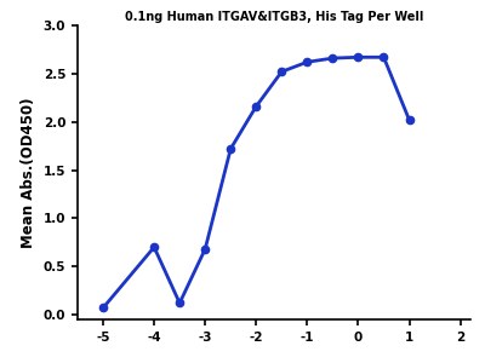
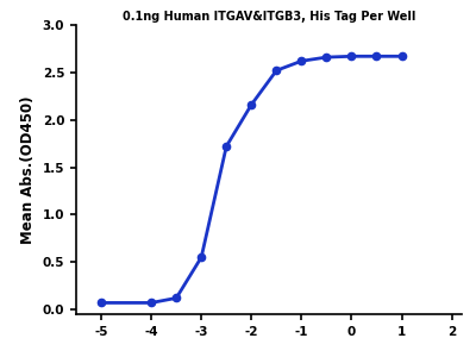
-4: 0.70 -> 0.07
-3: 0.68 -> 0.55
1: 2.02 -> 2.67
